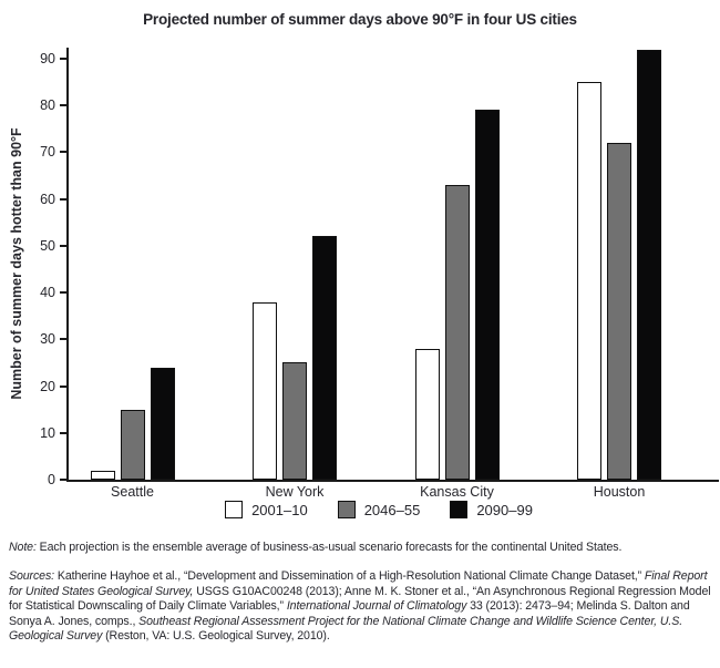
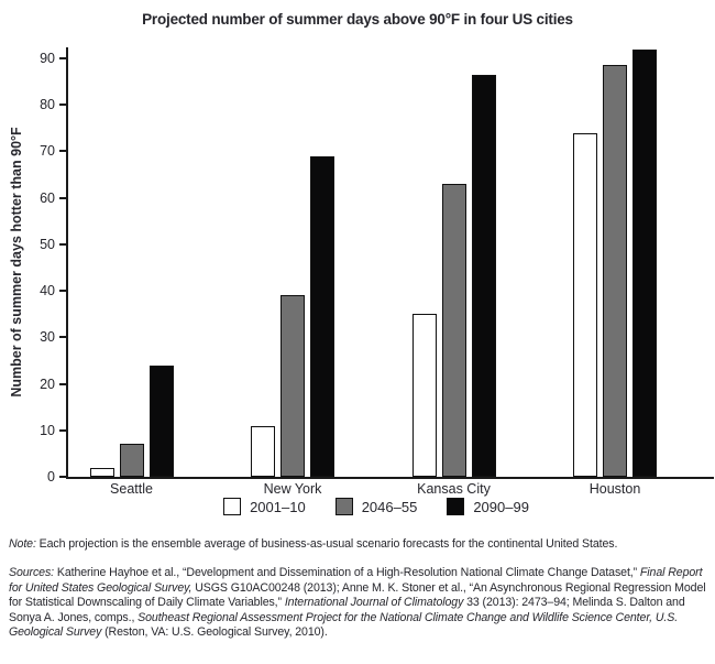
2046–55/Seattle: 15 -> 7
2001–10/New York: 38 -> 11
2046–55/New York: 25 -> 39
2090–99/New York: 52 -> 69
2001–10/Kansas City: 28 -> 35
2090–99/Kansas City: 79 -> 86
2001–10/Houston: 85 -> 74
2046–55/Houston: 72 -> 88
